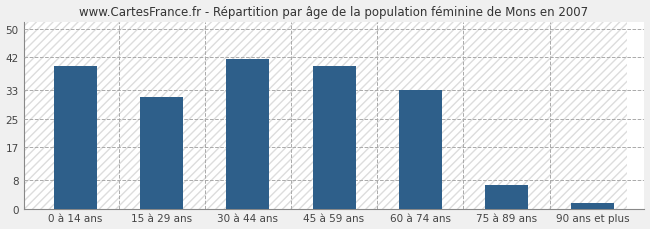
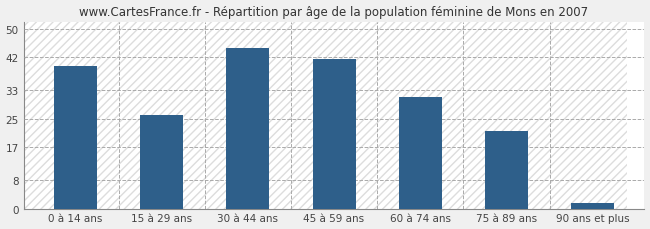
15 à 29 ans: 31.0 -> 26.0
30 à 44 ans: 41.5 -> 44.5
45 à 59 ans: 39.5 -> 41.5
60 à 74 ans: 33.0 -> 31.0
75 à 89 ans: 6.5 -> 21.5
